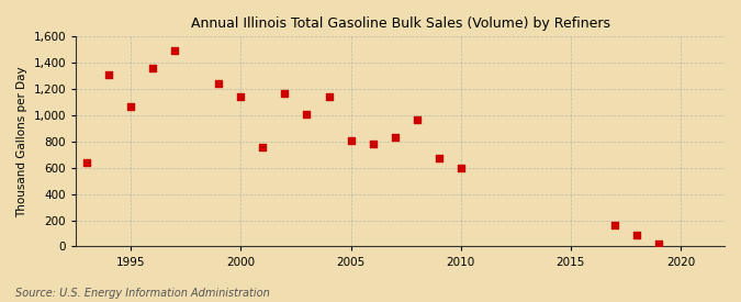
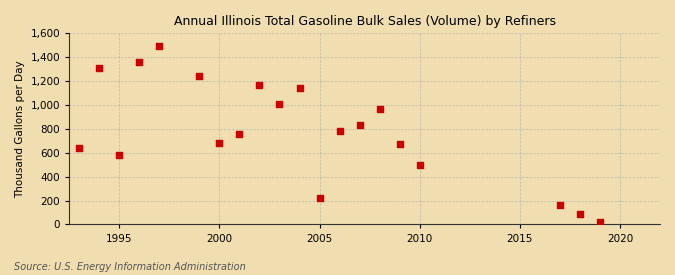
1995: 1,060 -> 580
2000: 1,140 -> 680
2005: 800 -> 220
2010: 600 -> 500
